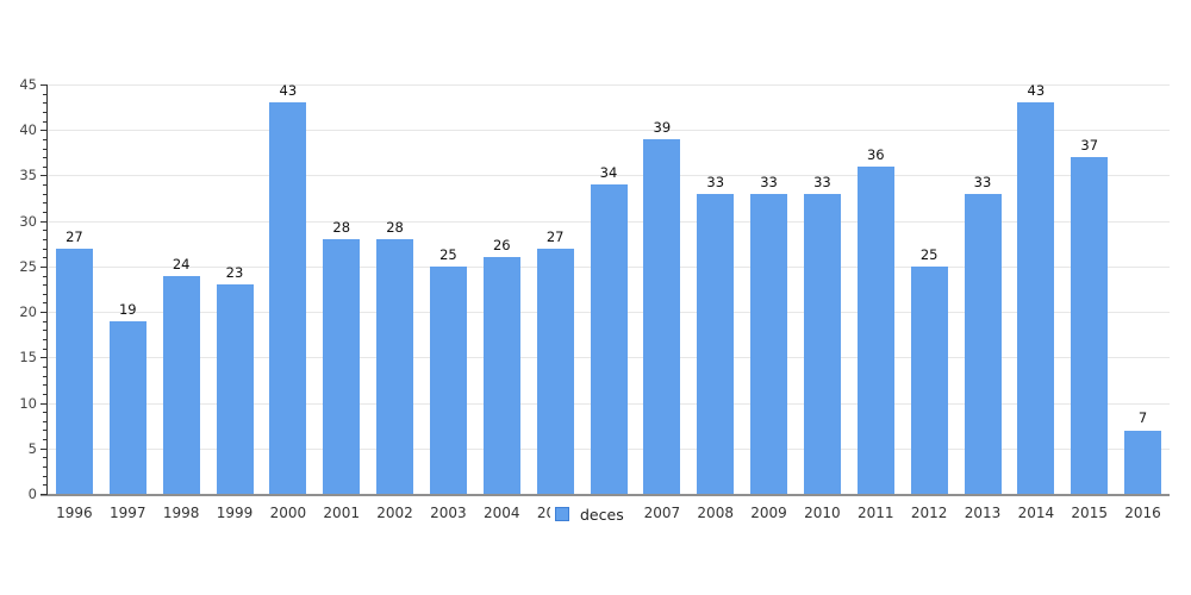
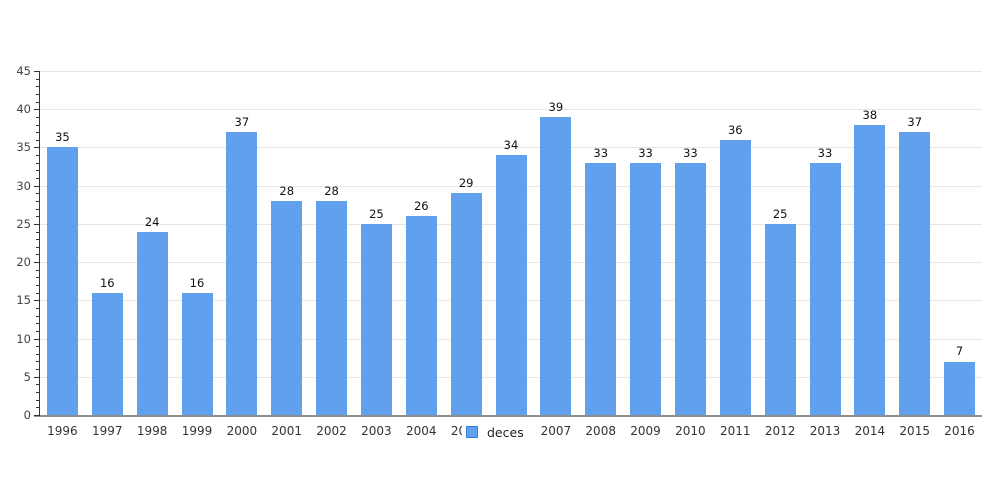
1996: 27 -> 35
1997: 19 -> 16
1999: 23 -> 16
2000: 43 -> 37
2005: 27 -> 29
2014: 43 -> 38
